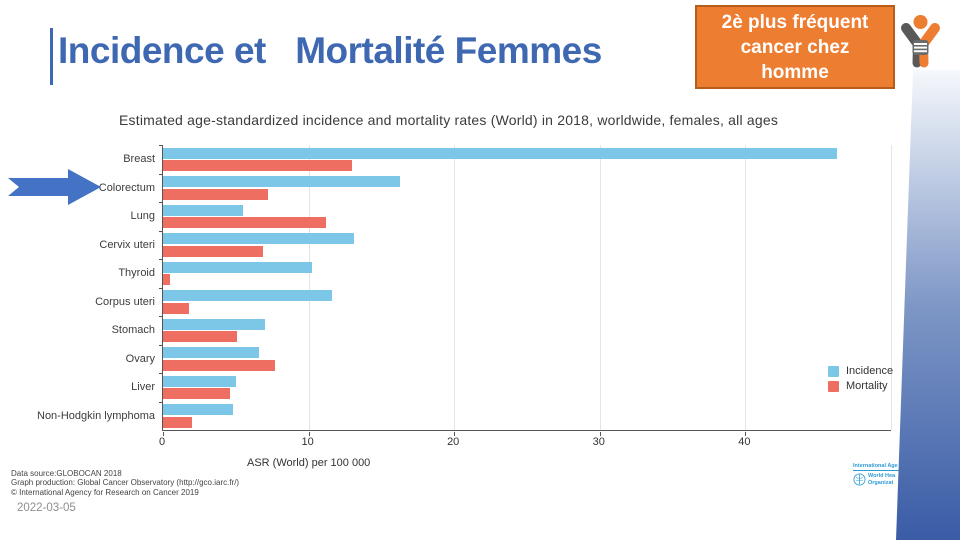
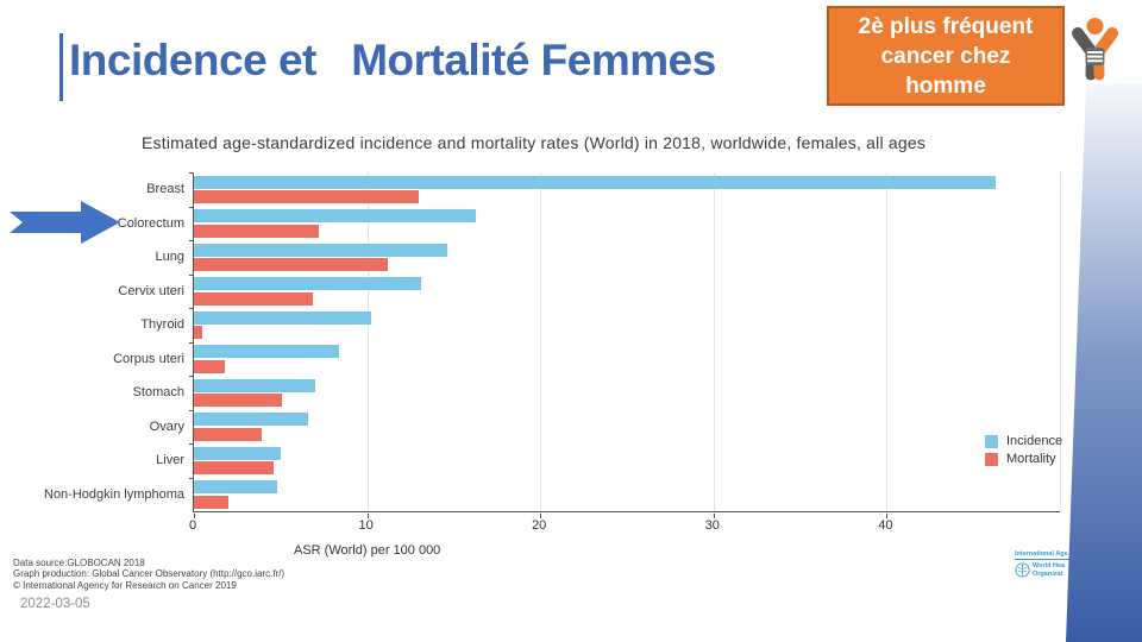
Incidence/Lung: 5.5 -> 14.6
Incidence/Corpus uteri: 11.6 -> 8.4
Mortality/Ovary: 7.7 -> 3.9
